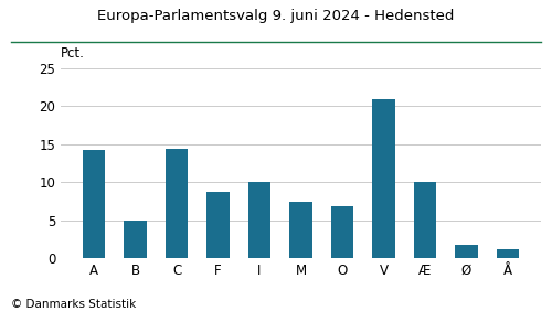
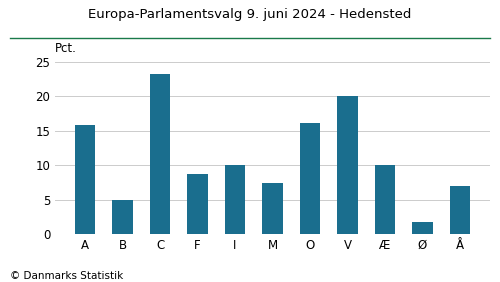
A: 14.2 -> 15.8
C: 14.4 -> 23.2
O: 6.8 -> 16.2
V: 21.0 -> 20.0
Å: 1.2 -> 7.0
